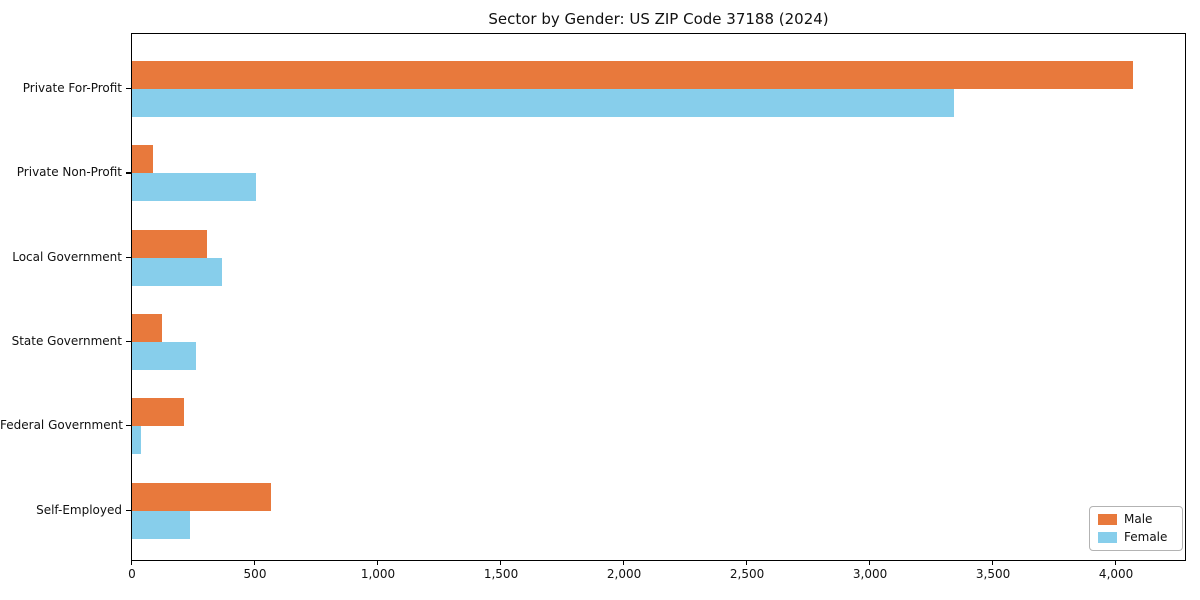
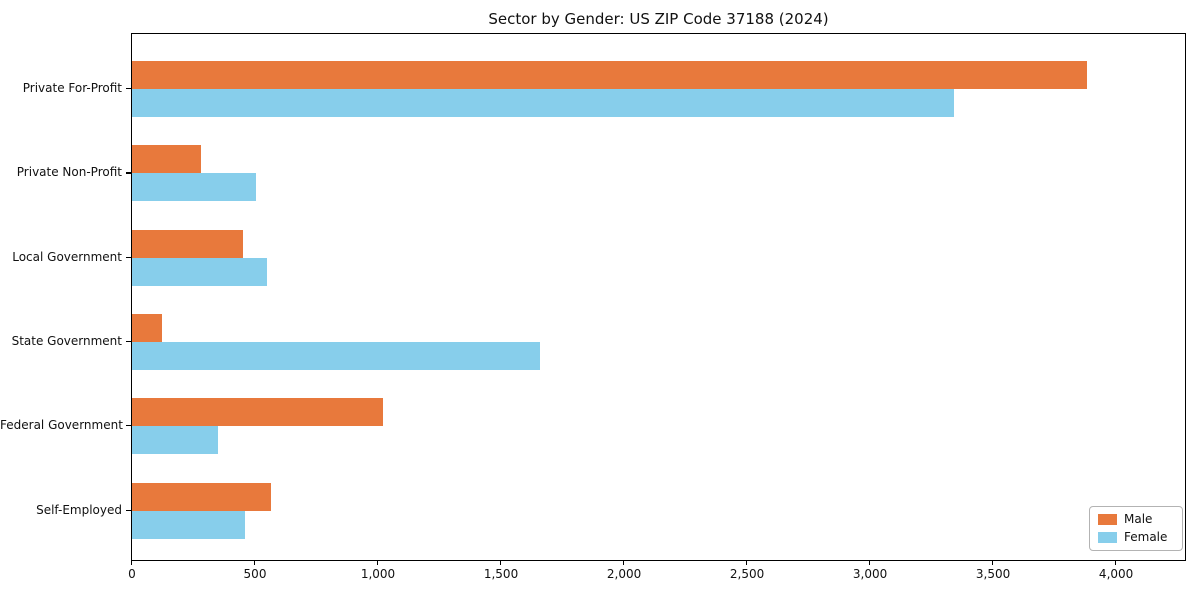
Male/Private For-Profit: 4070 -> 3880
Male/Private Non-Profit: 80 -> 280
Male/Local Government: 300 -> 450
Female/Local Government: 360 -> 550
Female/State Government: 260 -> 1660
Male/Federal Government: 210 -> 1020
Female/Federal Government: 40 -> 350
Female/Self-Employed: 240 -> 460
